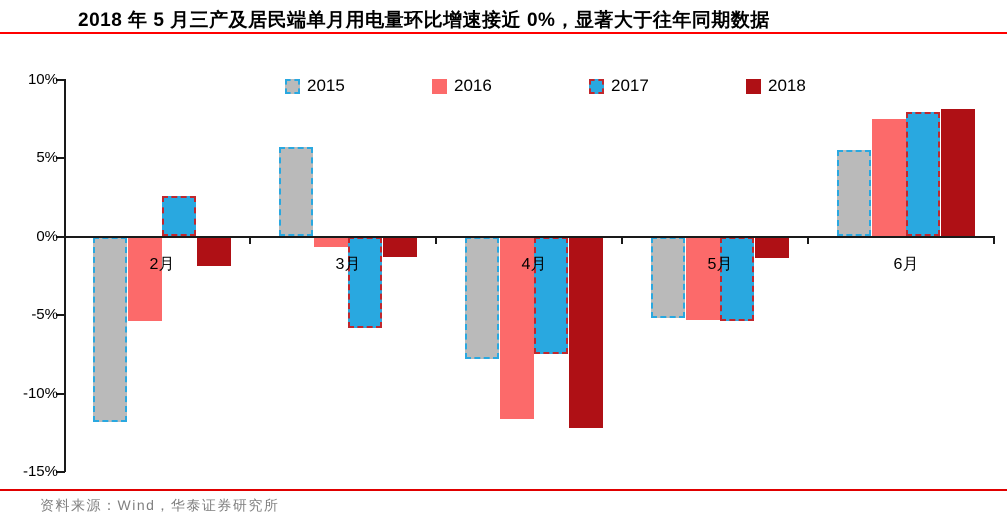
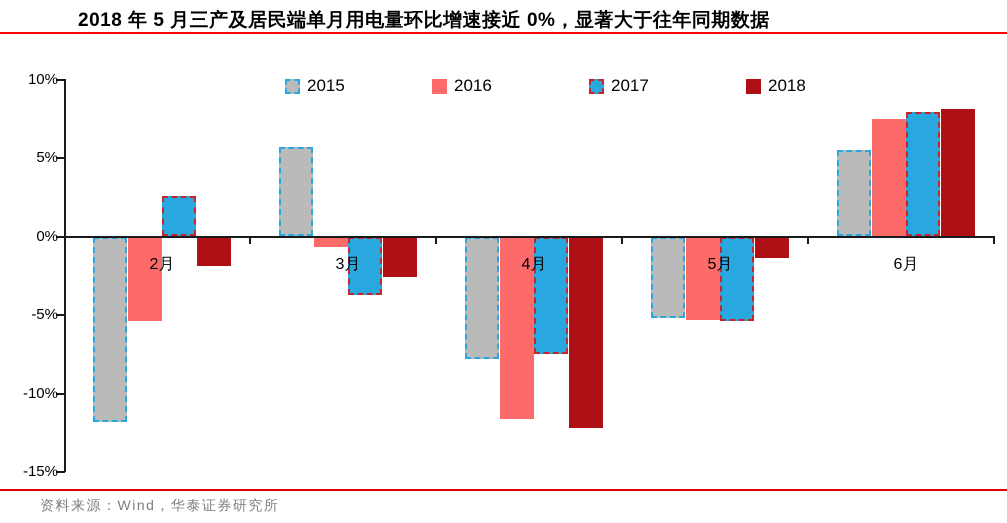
2017/3月: -5.8% -> -3.7%
2018/3月: -1.3% -> -2.6%
